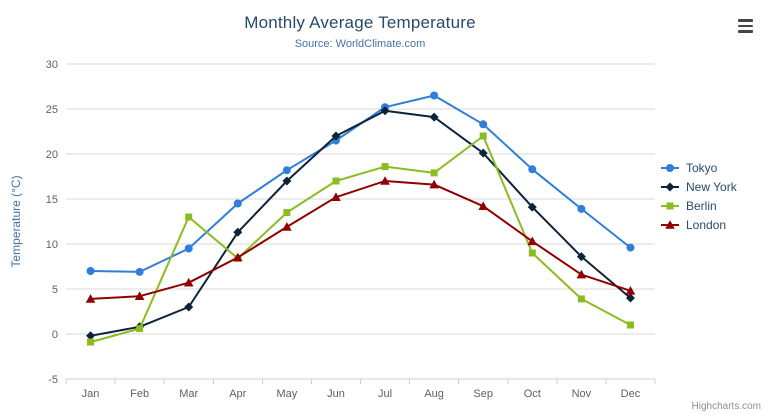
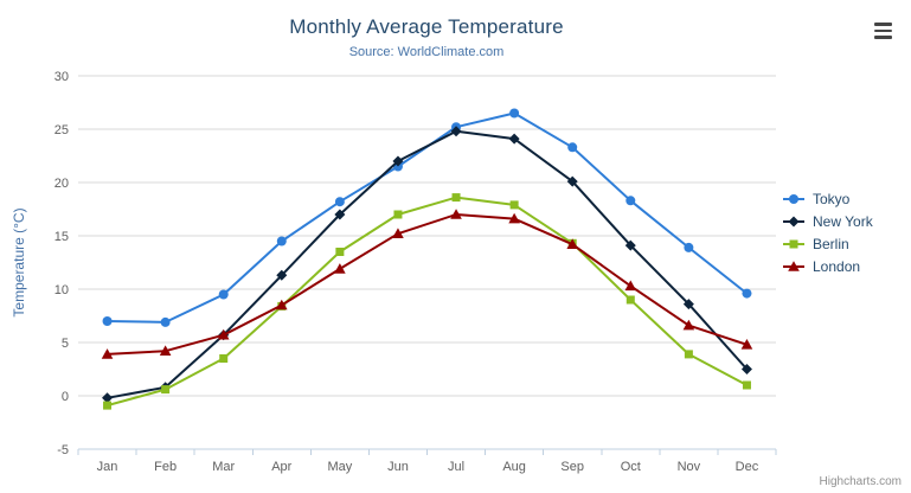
New York/Mar: 3 -> 6
Berlin/Mar: 13 -> 4
Berlin/Sep: 22 -> 14
New York/Dec: 4 -> 2
